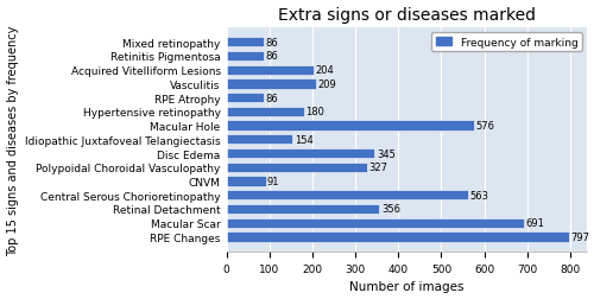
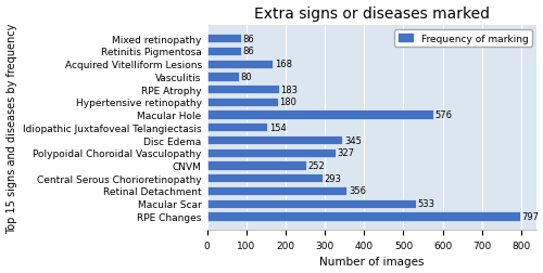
Acquired Vitelliform Lesions: 204 -> 168
Vasculitis: 209 -> 80
RPE Atrophy: 86 -> 183
CNVM: 91 -> 252
Central Serous Chorioretinopathy: 563 -> 293
Macular Scar: 691 -> 533
